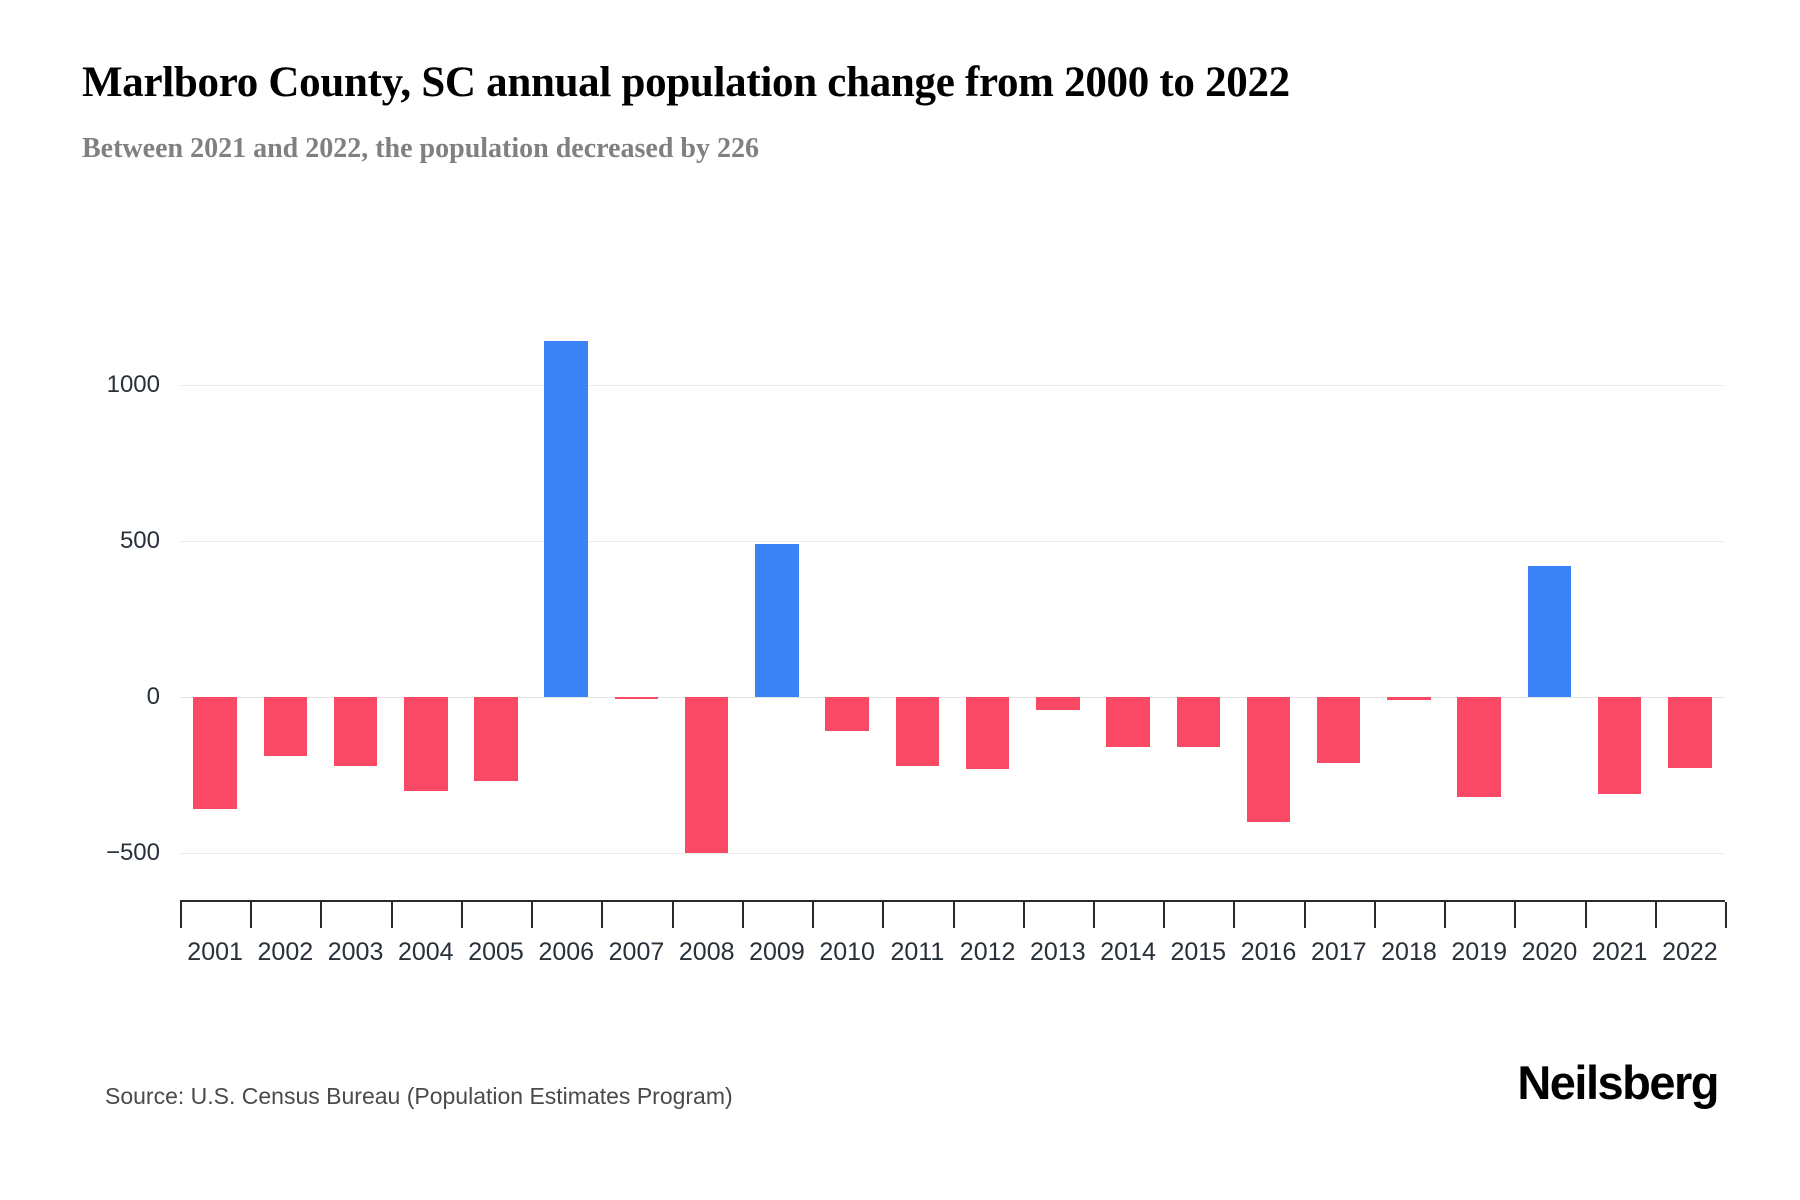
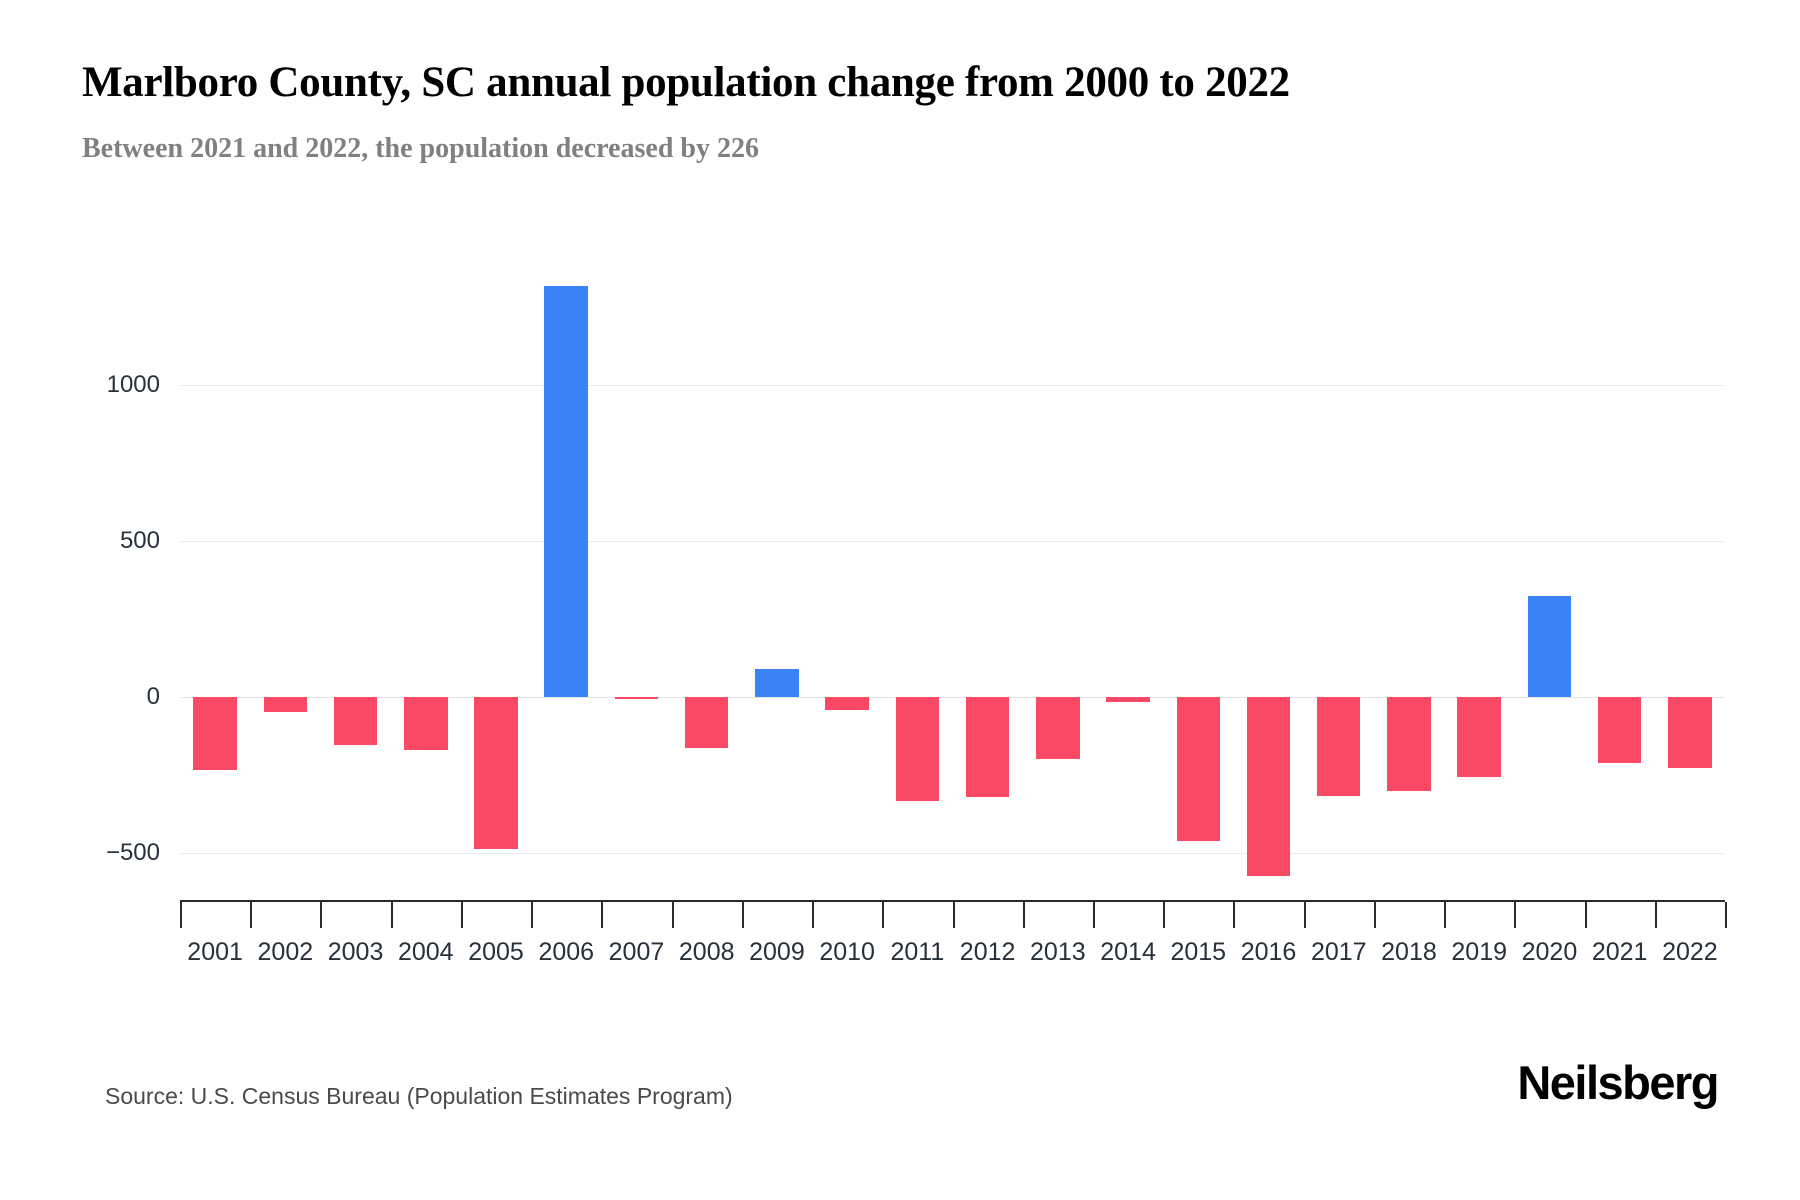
2001: -360 -> -230
2002: -190 -> -50
2003: -220 -> -150
2004: -300 -> -170
2005: -270 -> -490
2006: 1140 -> 1320
2008: -500 -> -160
2009: 490 -> 90
2010: -110 -> -40
2011: -220 -> -330
2012: -230 -> -320
2013: -40 -> -200
2014: -160 -> -20
2015: -160 -> -460
2016: -400 -> -570
2017: -210 -> -320
2018: -10 -> -300
2019: -320 -> -260
2020: 420 -> 320
2021: -310 -> -210
